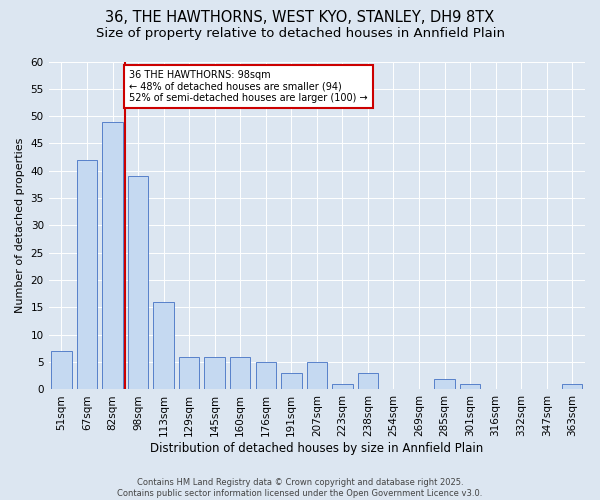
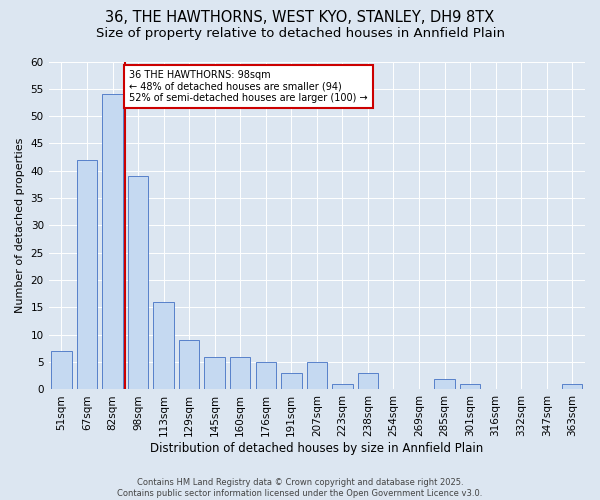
82sqm: 49 -> 54
129sqm: 6 -> 9
